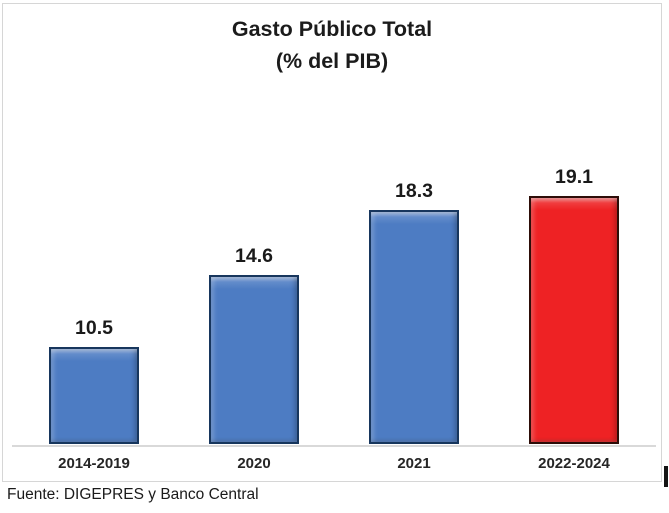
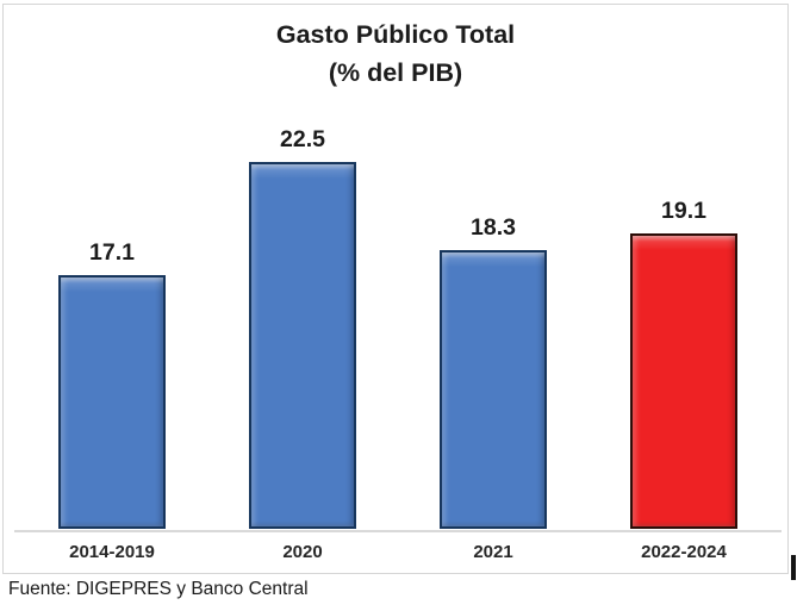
2014-2019: 10.5 -> 17.1
2020: 14.6 -> 22.5
